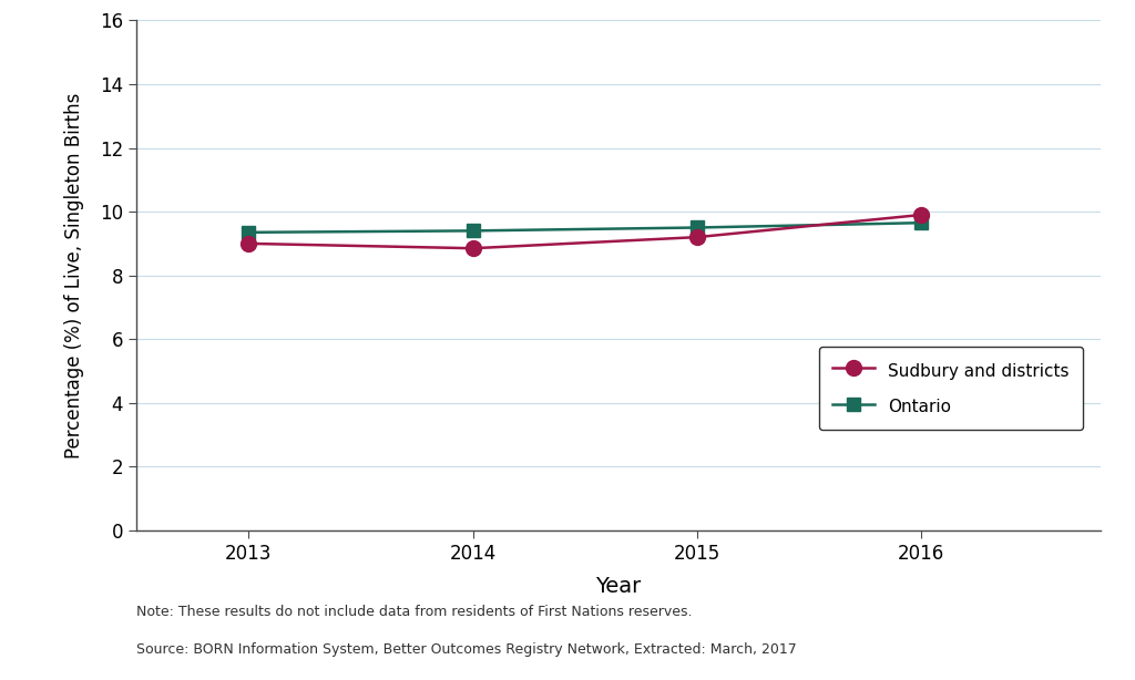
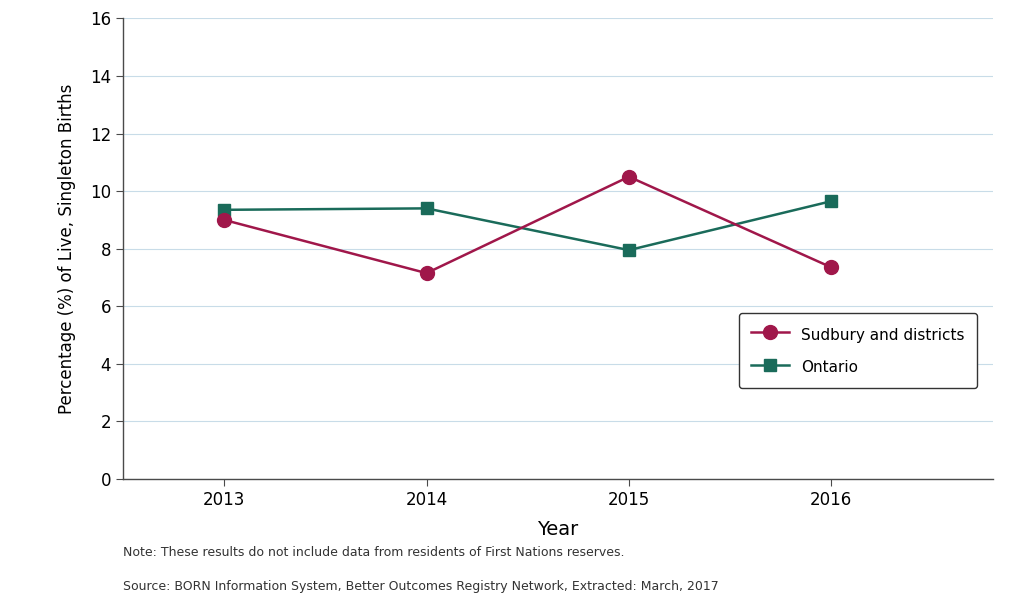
Sudbury and districts/2014: 8.85 -> 7.15
Sudbury and districts/2015: 9.20 -> 10.50
Ontario/2015: 9.50 -> 7.95
Sudbury and districts/2016: 9.90 -> 7.35
